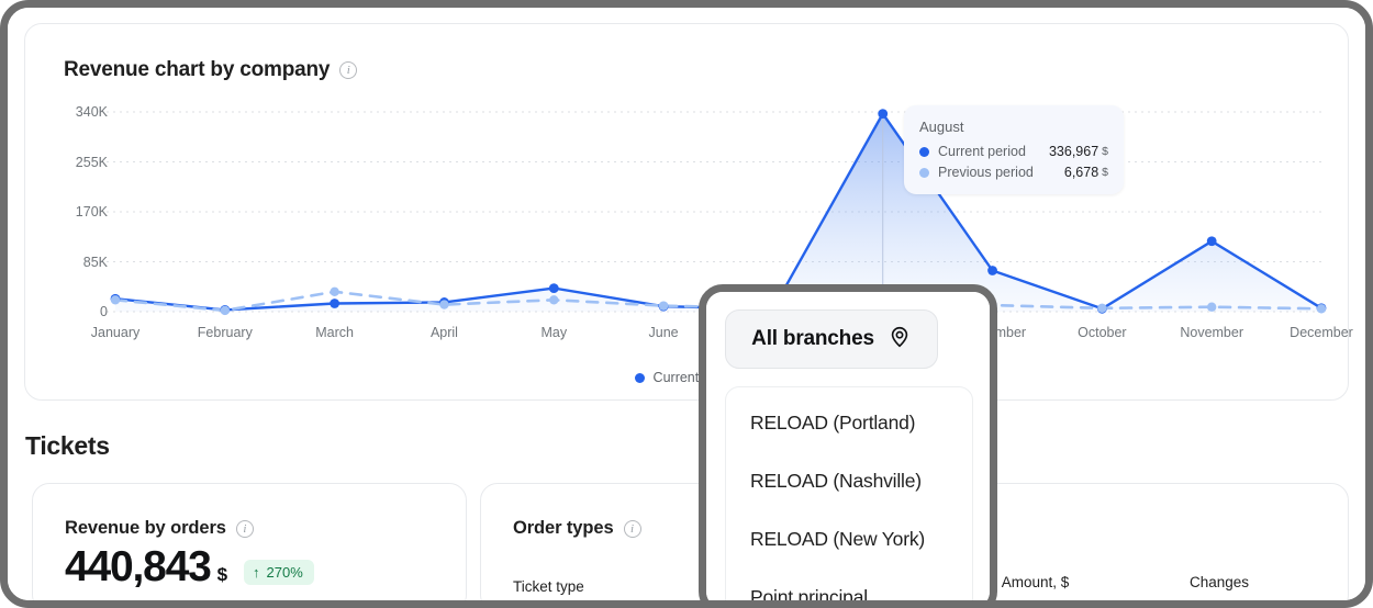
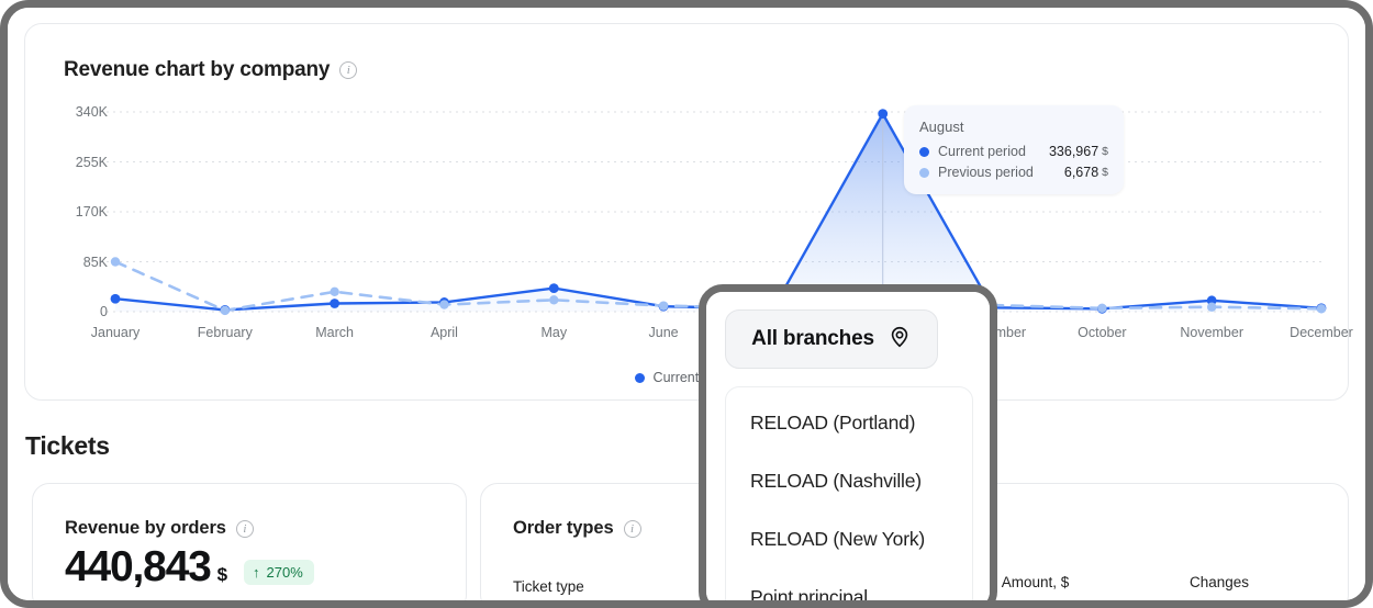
Previous period/January: 20K -> 80K
Current period/September: 70K -> 10K
Current period/November: 120K -> 20K
